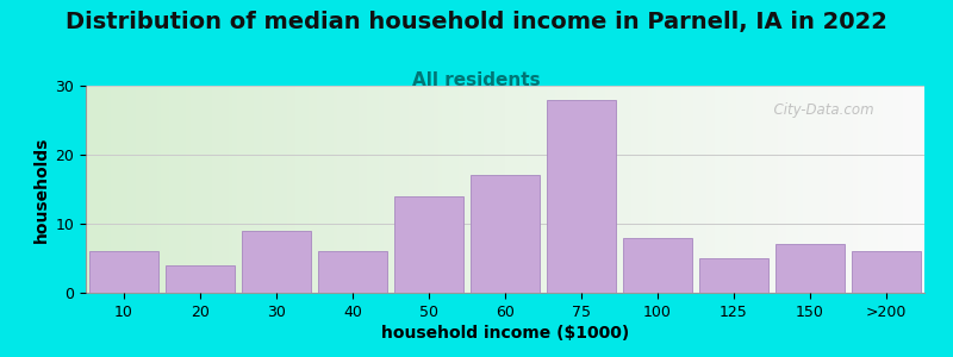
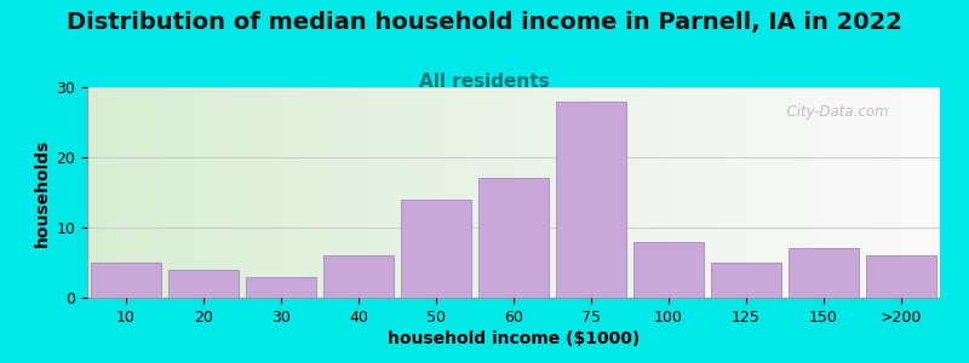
10: 6 -> 5
30: 9 -> 3
